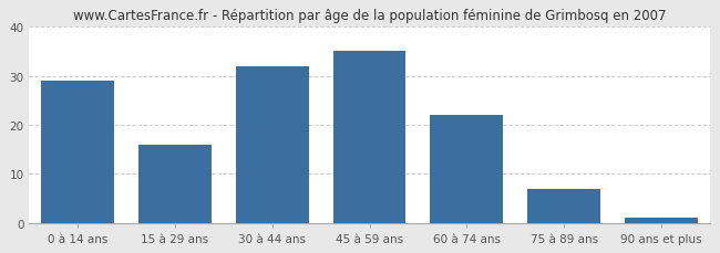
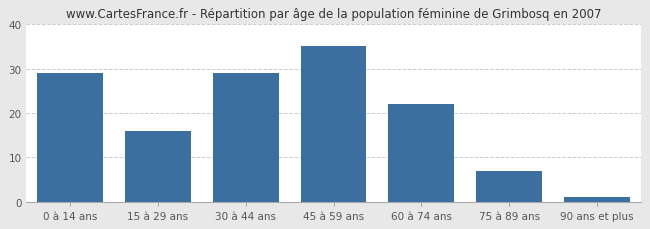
30 à 44 ans: 32 -> 29
